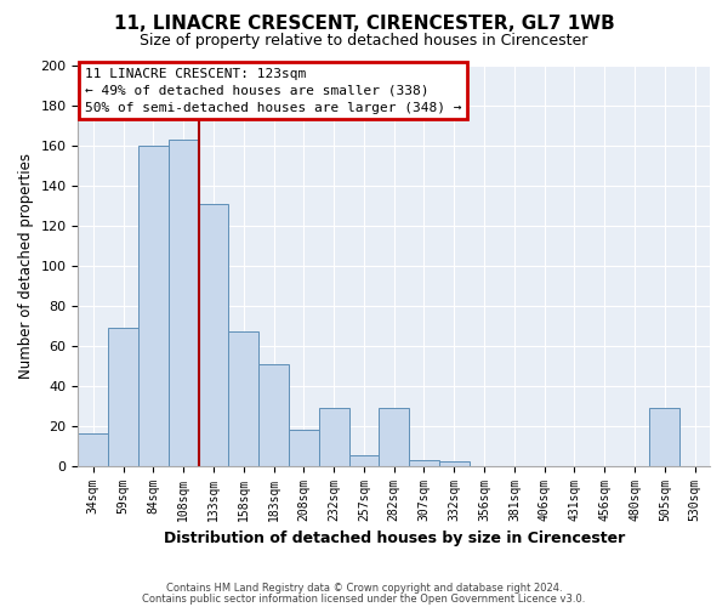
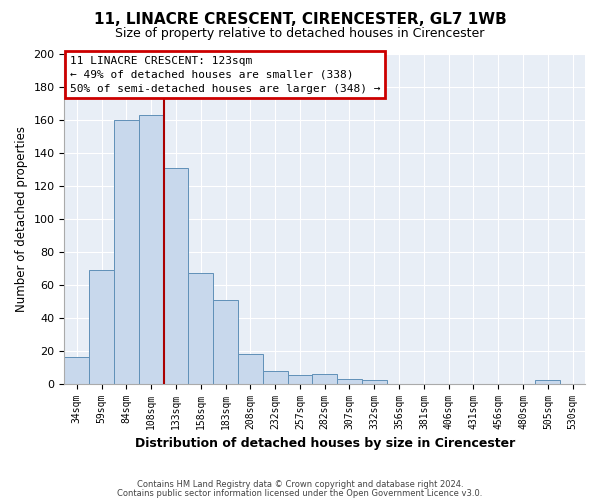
232sqm: 29 -> 8
282sqm: 29 -> 6
505sqm: 29 -> 2
